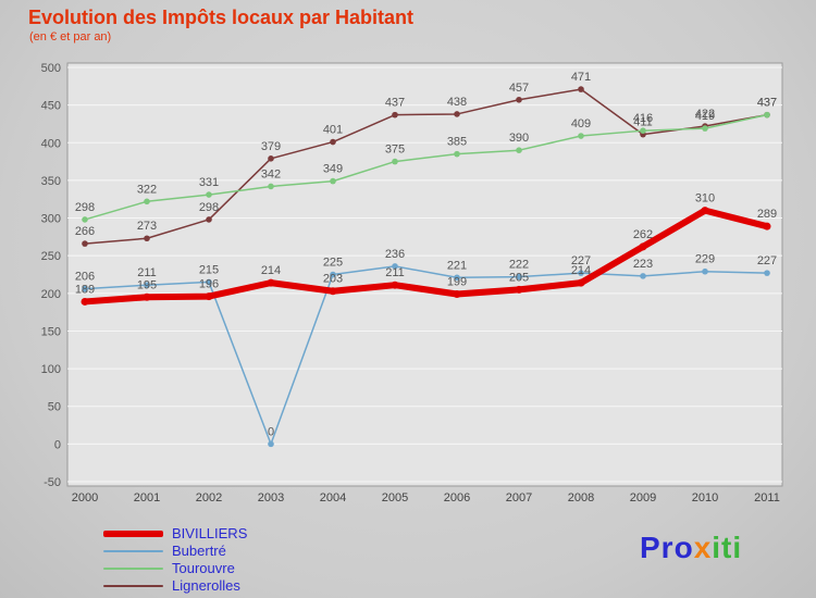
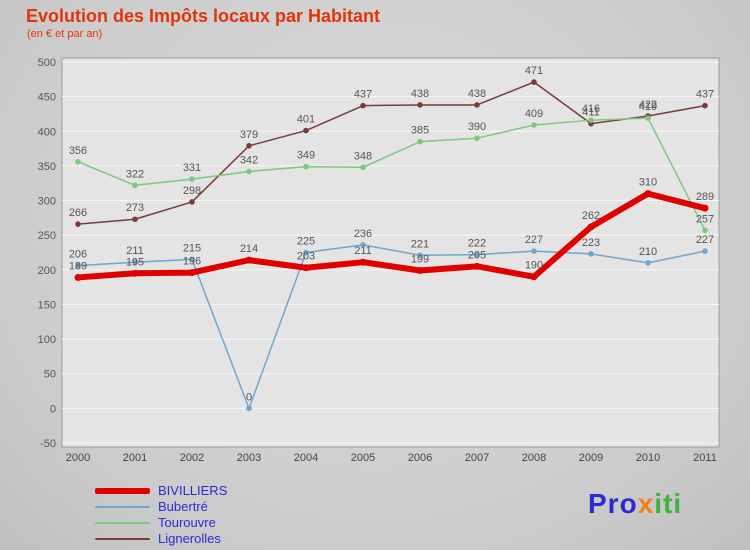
Tourouvre/2000: 298 -> 356
Tourouvre/2005: 375 -> 348
Lignerolles/2007: 457 -> 438
BIVILLIERS/2008: 214 -> 190
Bubertré/2010: 229 -> 210
Tourouvre/2011: 437 -> 257
